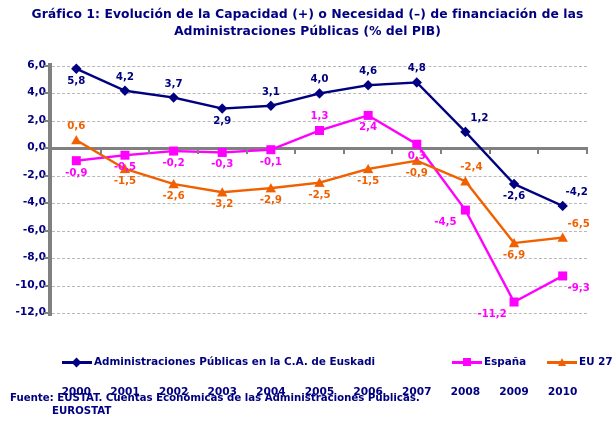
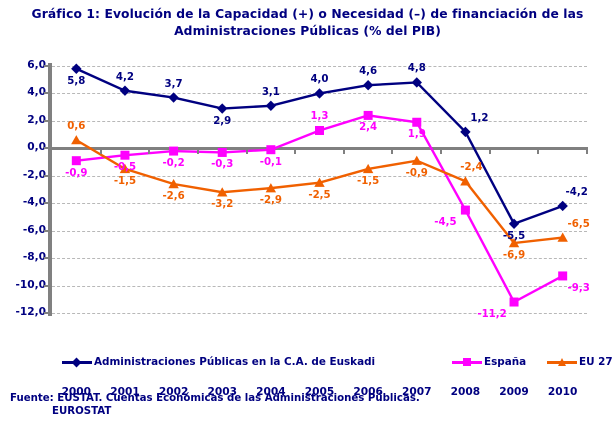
España/2007: 0,3 -> 1,9
Administraciones Públicas en la C.A. de Euskadi/2009: -2,6 -> -5,5
